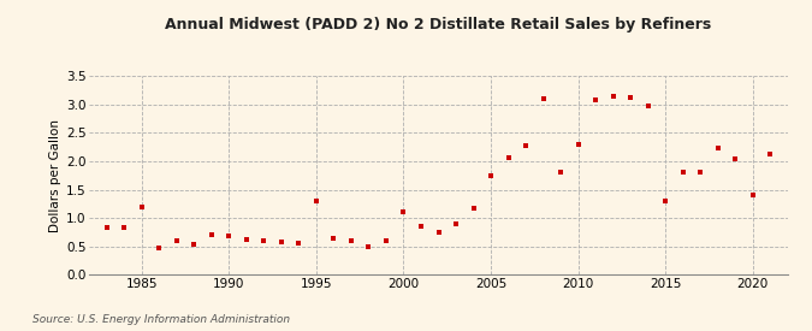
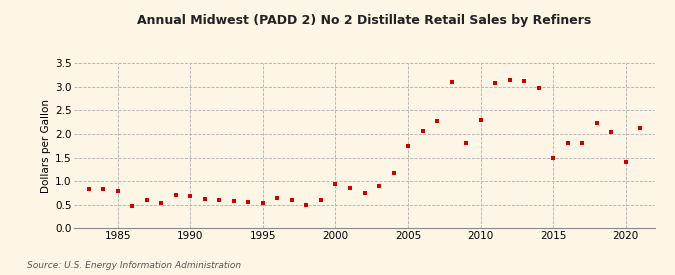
1985: 1.20 -> 0.79
1995: 1.30 -> 0.54
2000: 1.10 -> 0.93
2015: 1.30 -> 1.49
